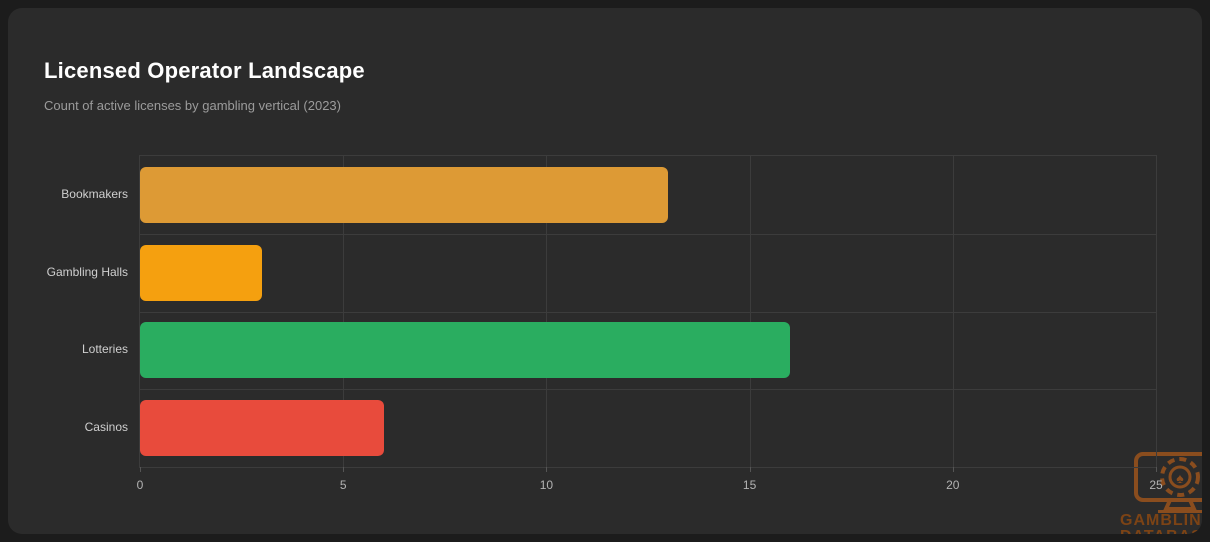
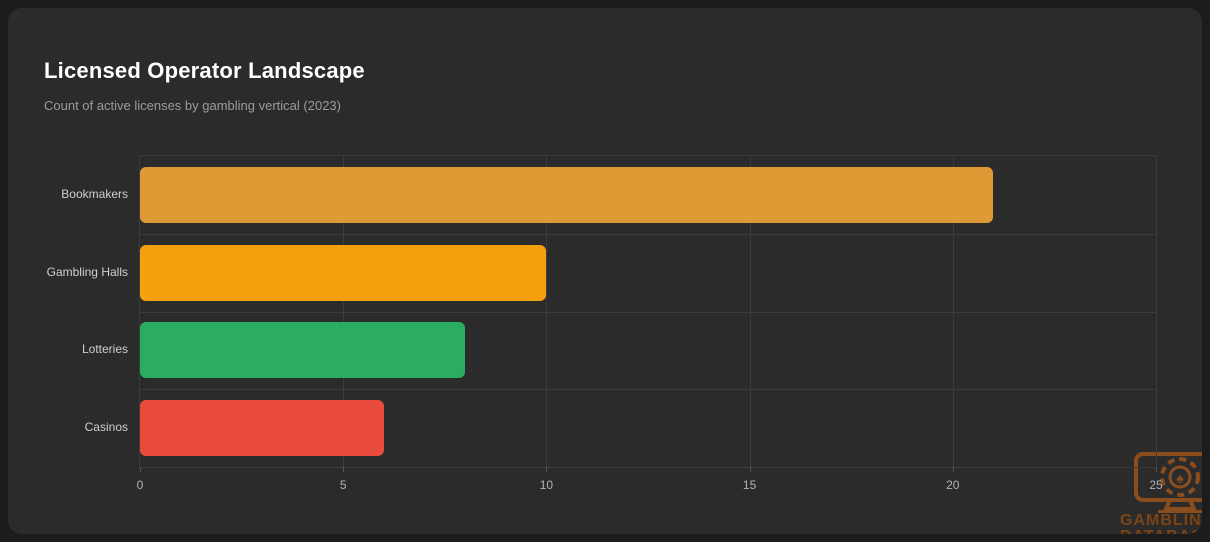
Bookmakers: 13 -> 21
Gambling Halls: 3 -> 10
Lotteries: 16 -> 8
